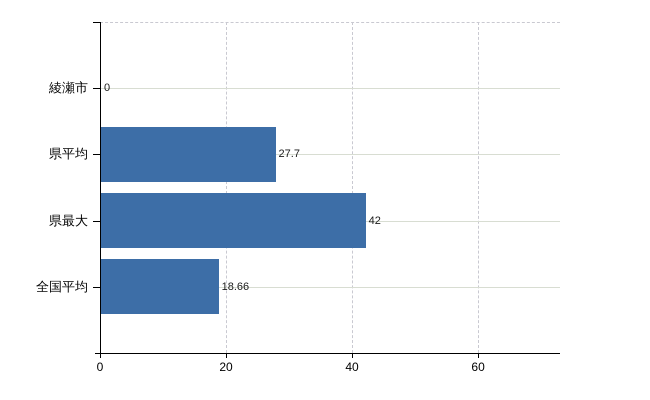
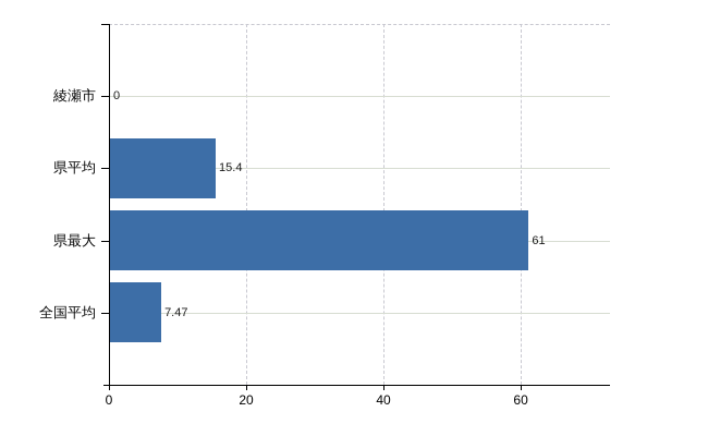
県平均: 27.7 -> 15.4
県最大: 42 -> 61
全国平均: 18.66 -> 7.47
